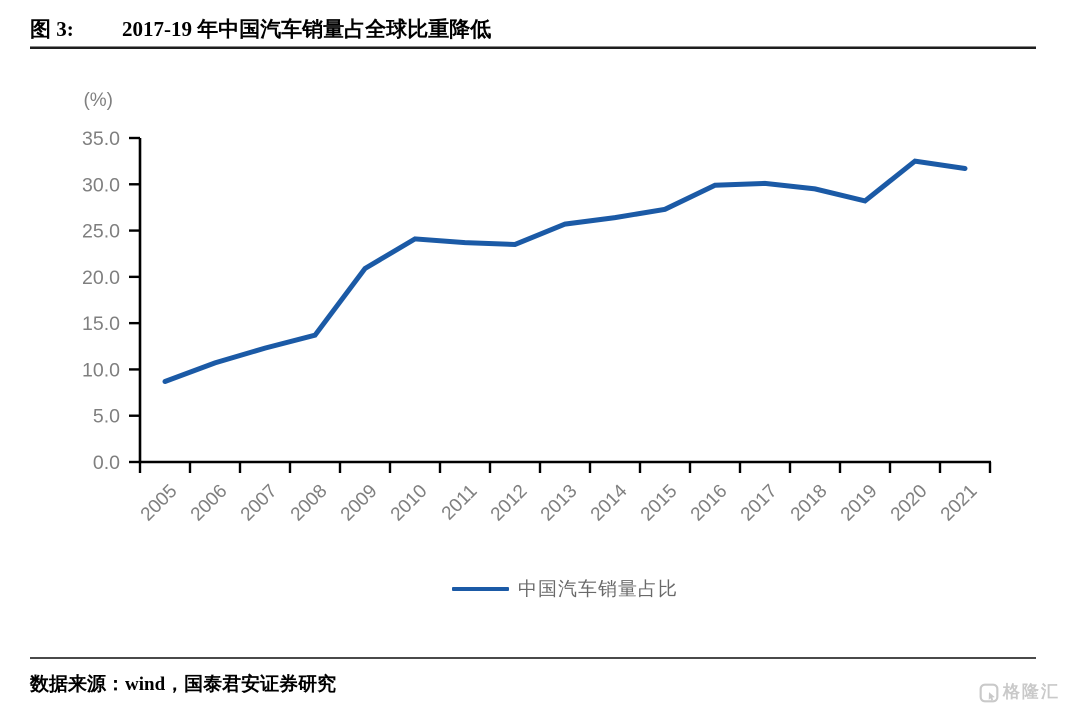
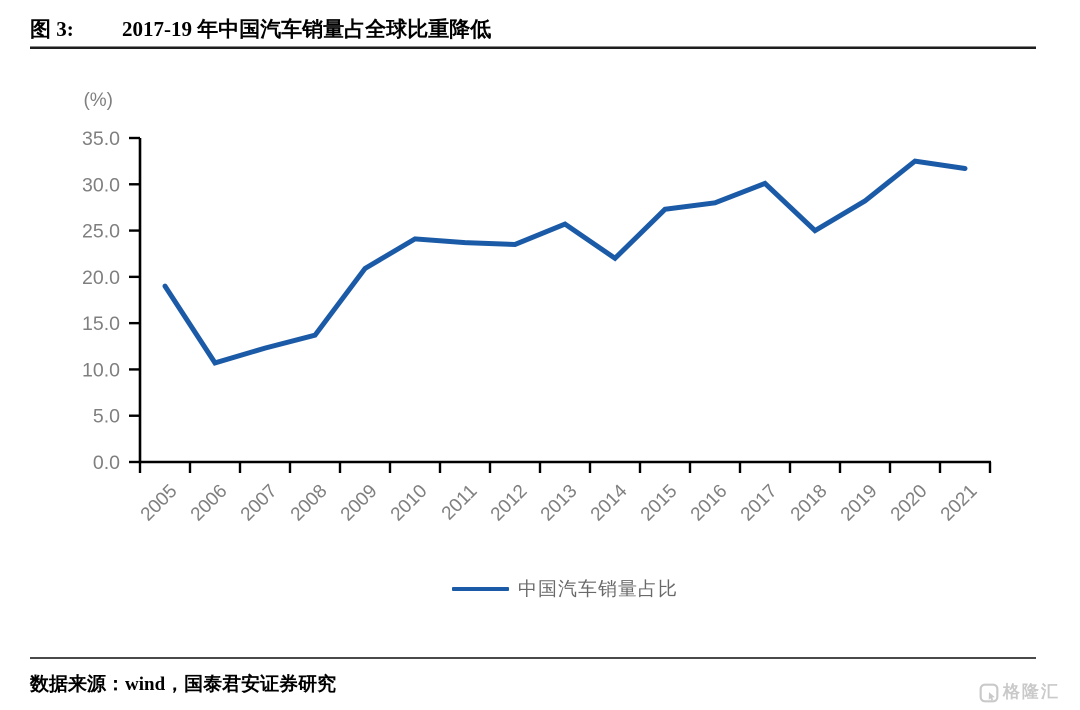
2005: 9 -> 19
2014: 26 -> 22
2016: 30 -> 28
2018: 30 -> 25
